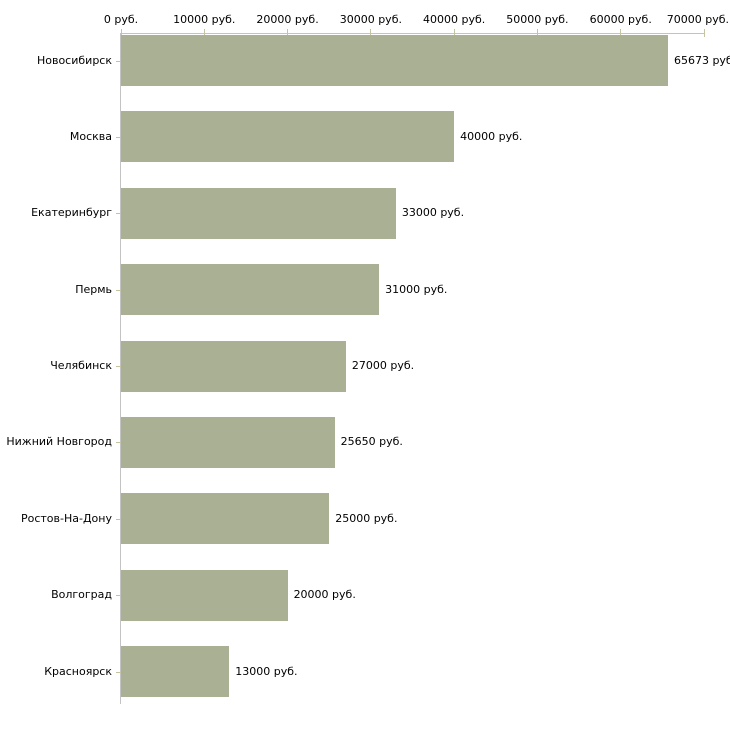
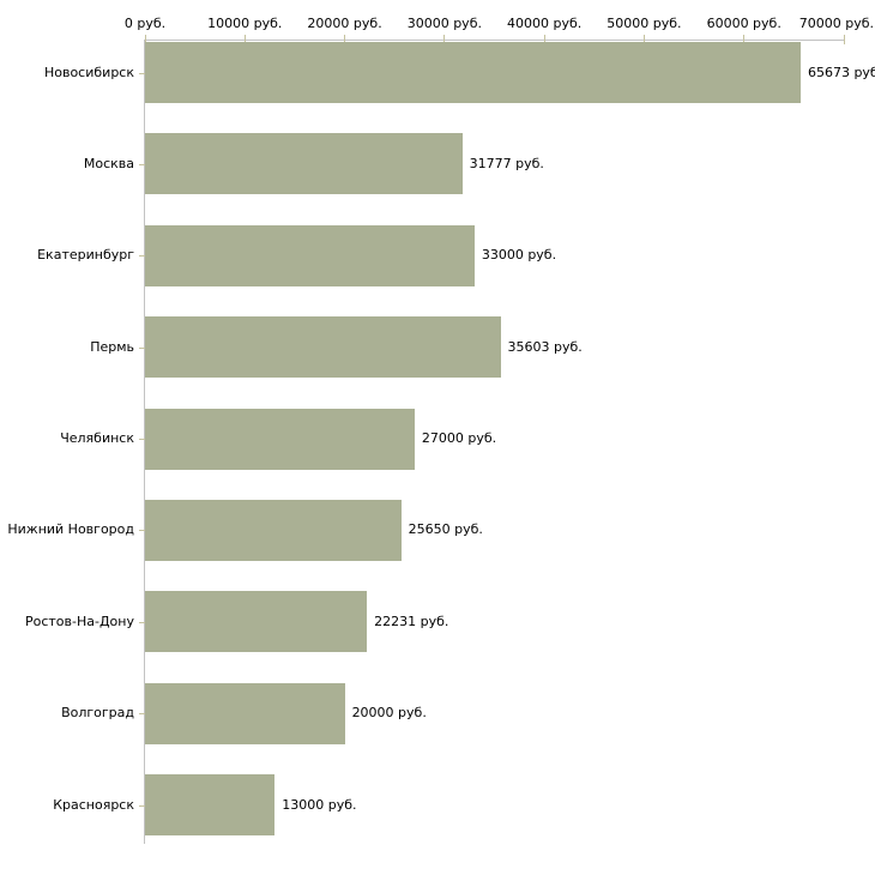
Москва: 40000 -> 31777
Пермь: 31000 -> 35603
Ростов-На-Дону: 25000 -> 22231
